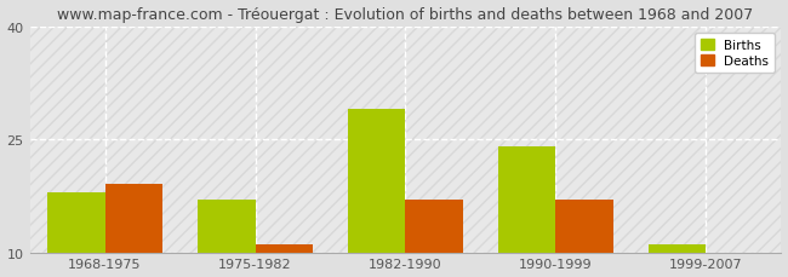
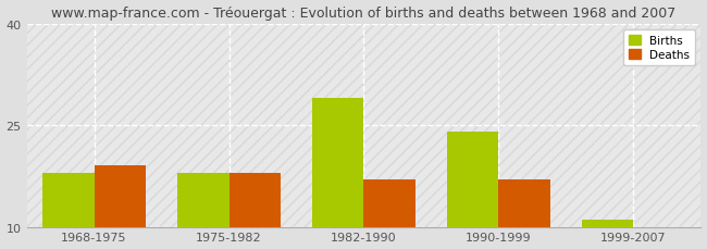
Births/1975-1982: 17 -> 18
Deaths/1975-1982: 11 -> 18
